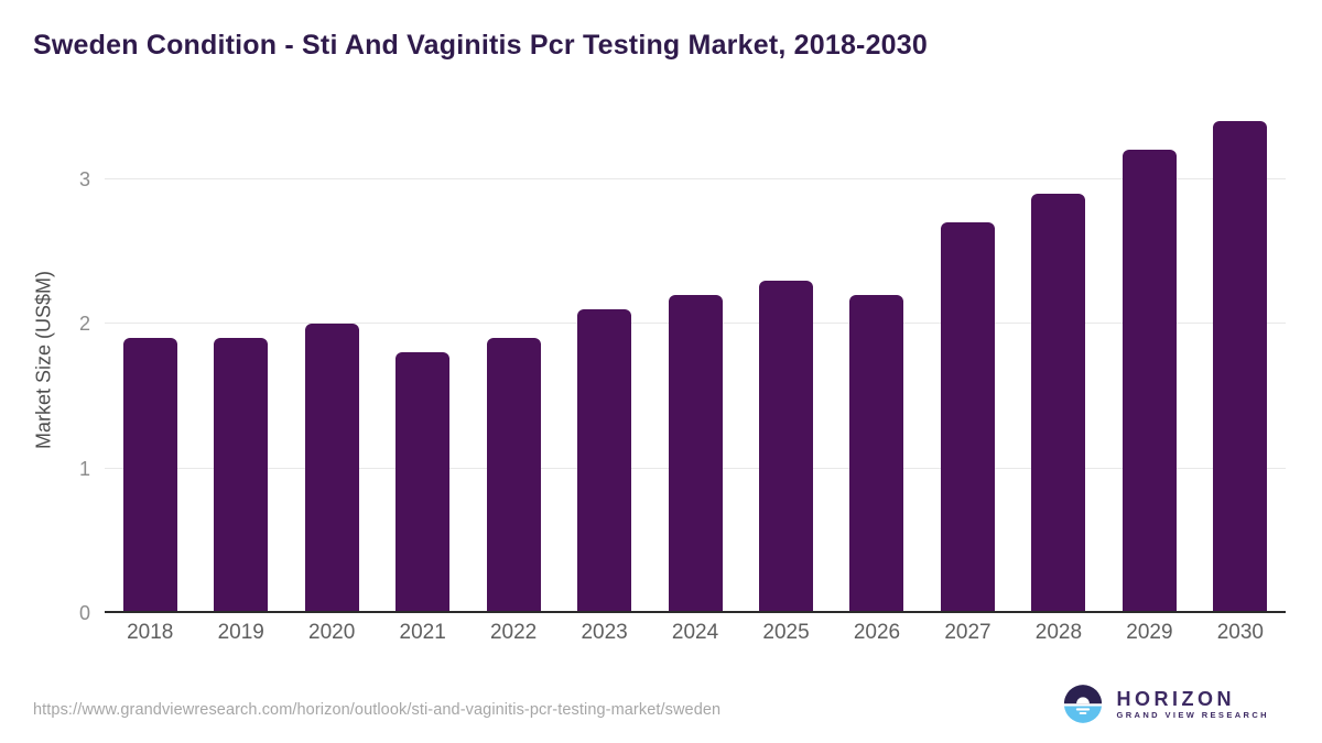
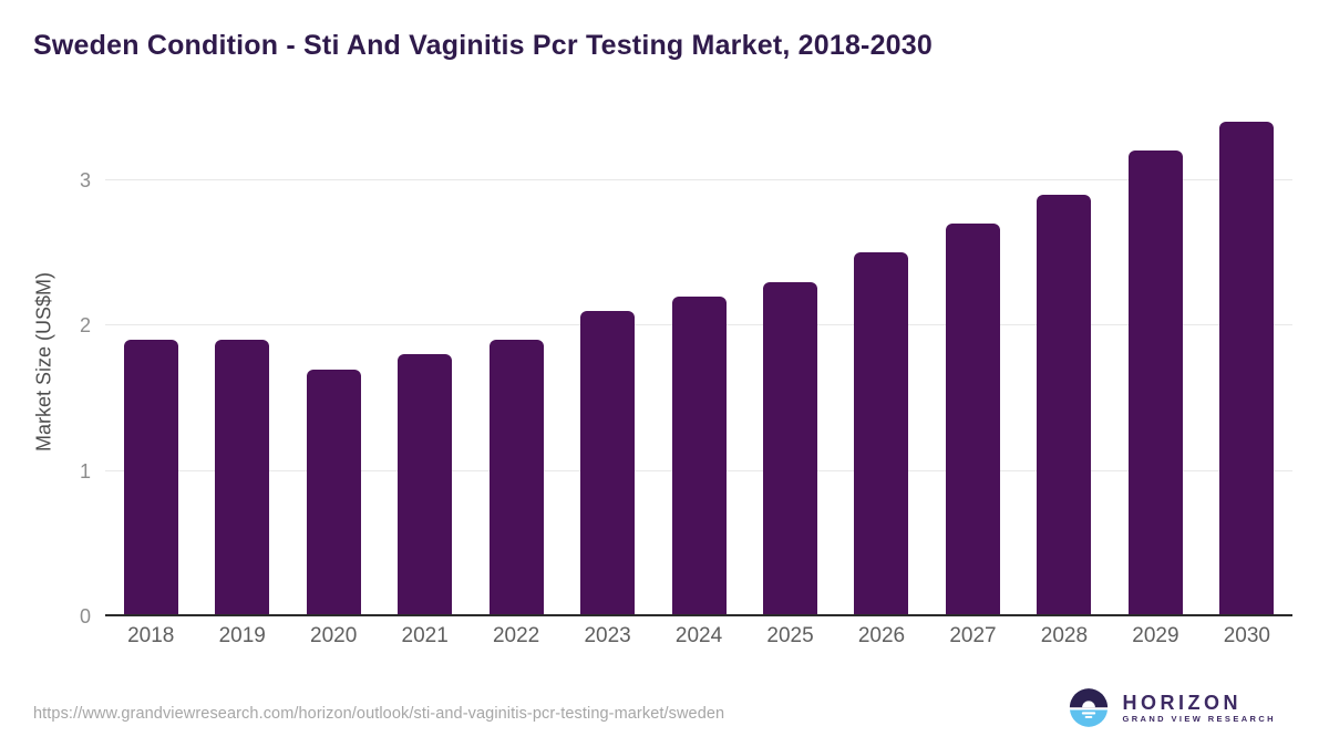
2020: 2.0 -> 1.7
2026: 2.2 -> 2.5
